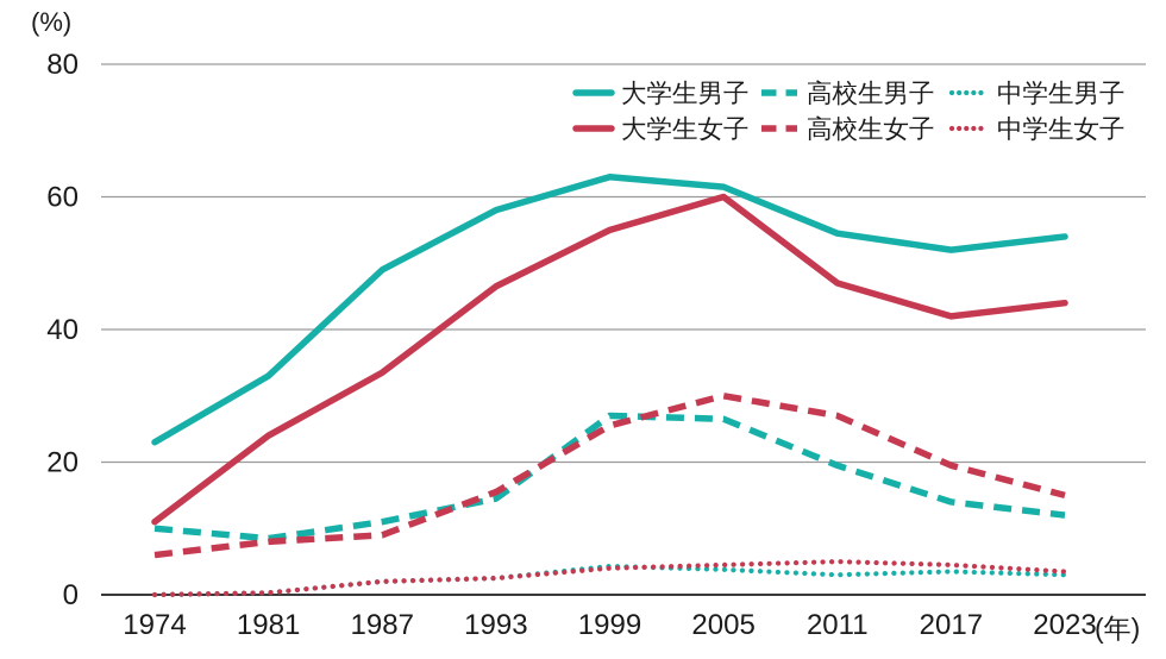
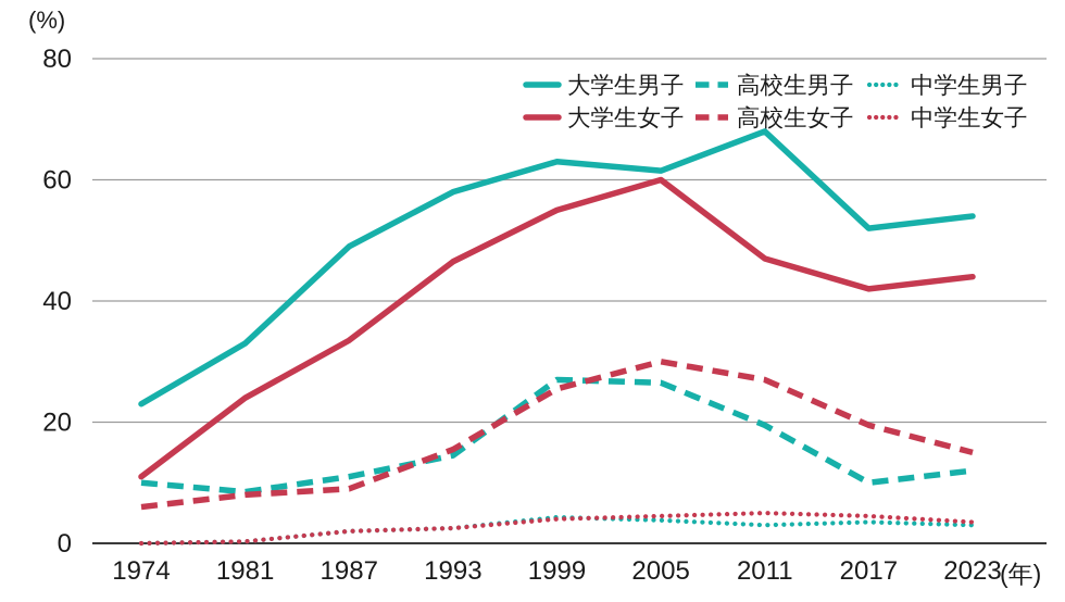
大学生男子/2011: 54 -> 68
高校生男子/2017: 14 -> 10
